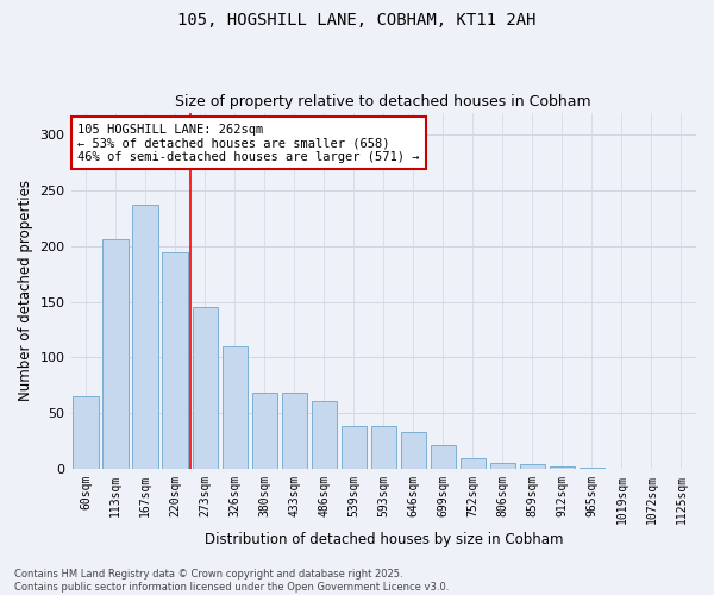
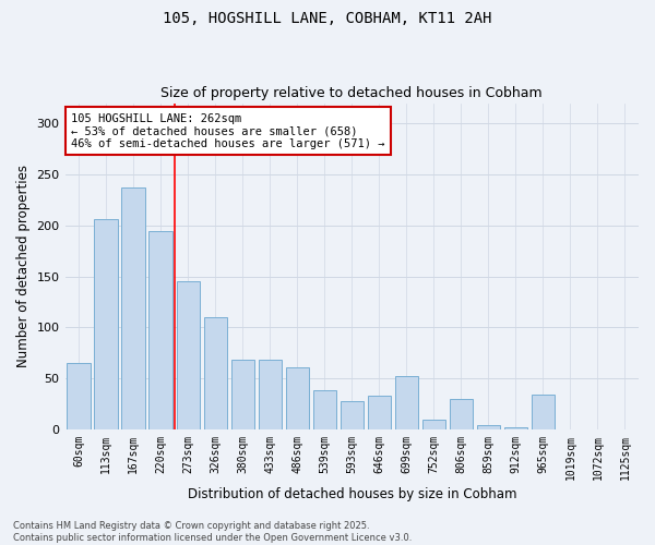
593sqm: 39 -> 28
699sqm: 21 -> 52
806sqm: 5 -> 30
965sqm: 1 -> 34
